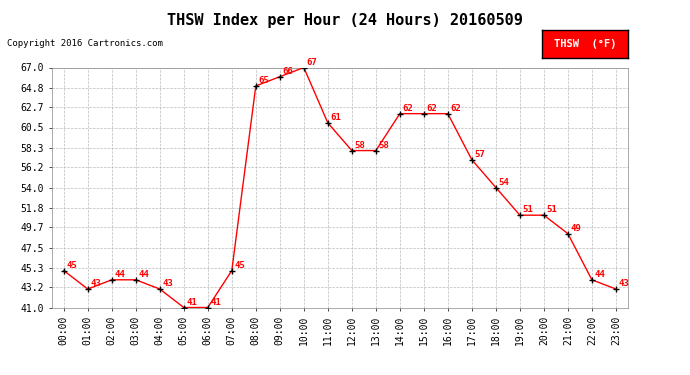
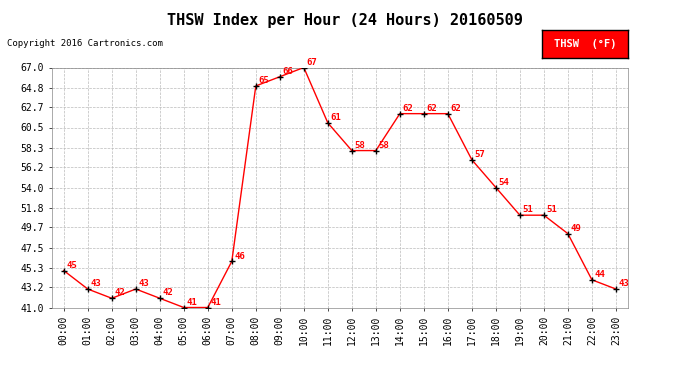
02:00: 44 -> 42
03:00: 44 -> 43
04:00: 43 -> 42
07:00: 45 -> 46
